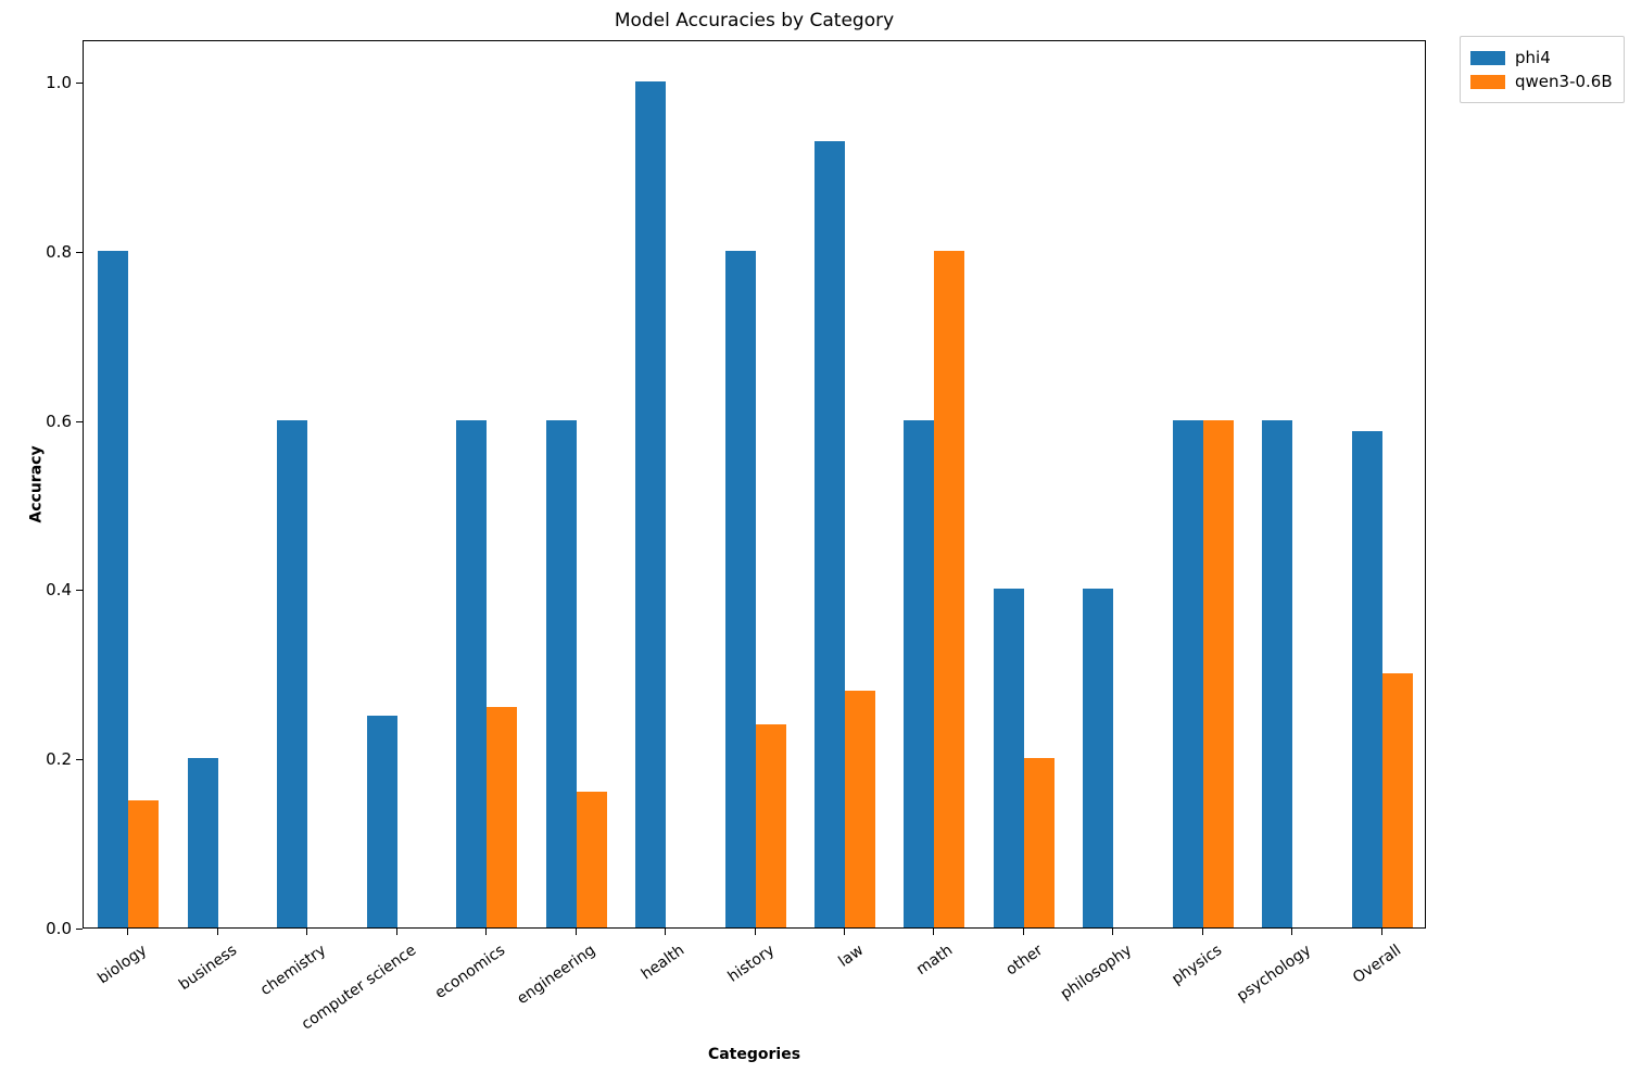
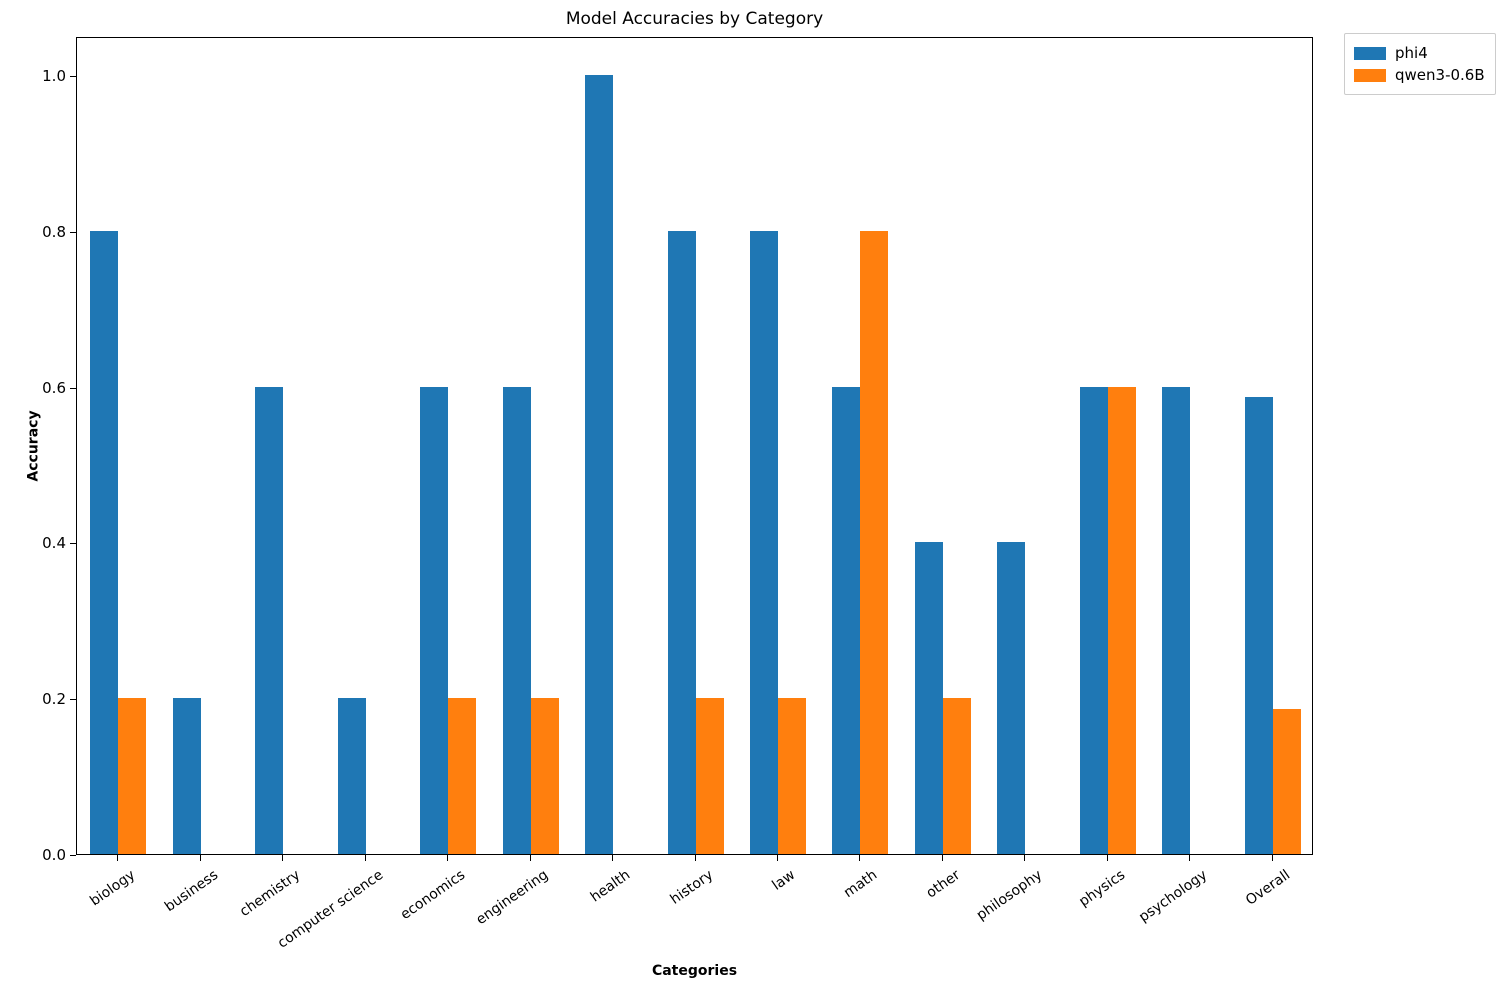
qwen3-0.6B/biology: 0.15 -> 0.20
phi4/computer science: 0.25 -> 0.20
qwen3-0.6B/economics: 0.26 -> 0.20
qwen3-0.6B/engineering: 0.16 -> 0.20
qwen3-0.6B/history: 0.24 -> 0.20
phi4/law: 0.93 -> 0.80
qwen3-0.6B/law: 0.28 -> 0.20
qwen3-0.6B/Overall: 0.30 -> 0.19
